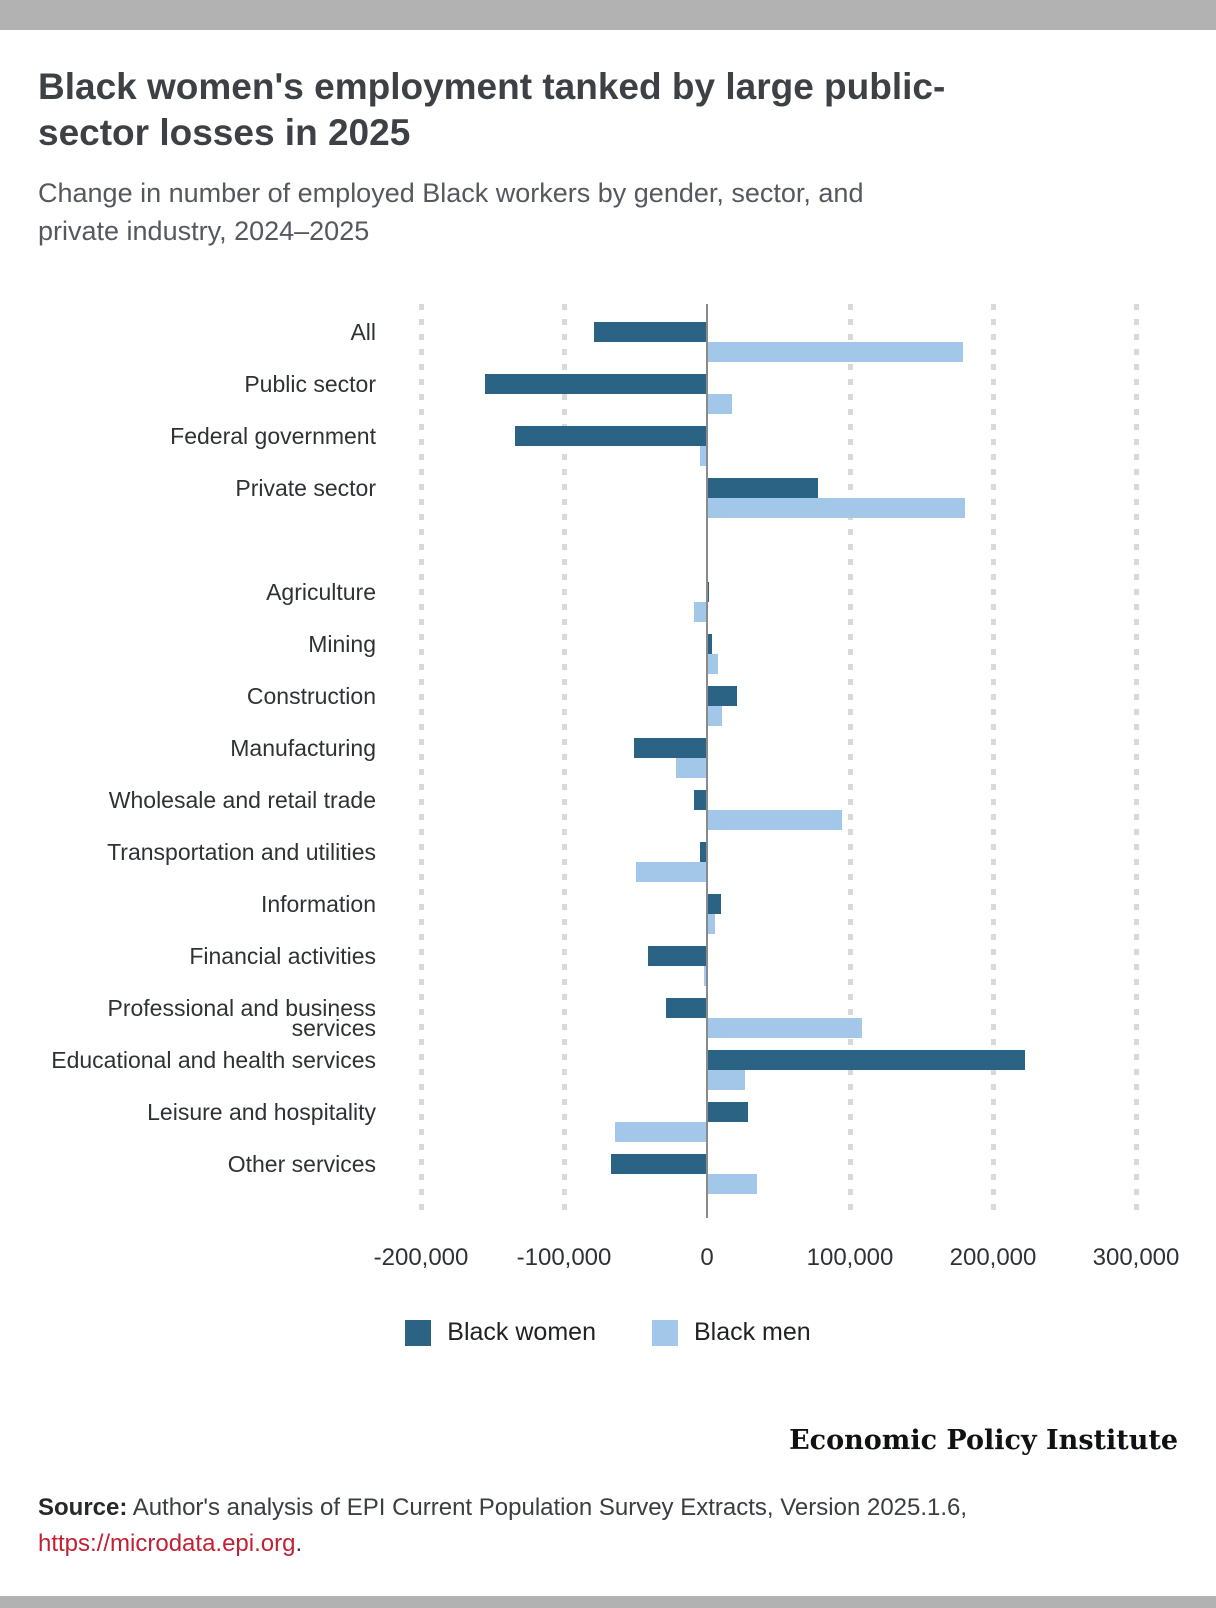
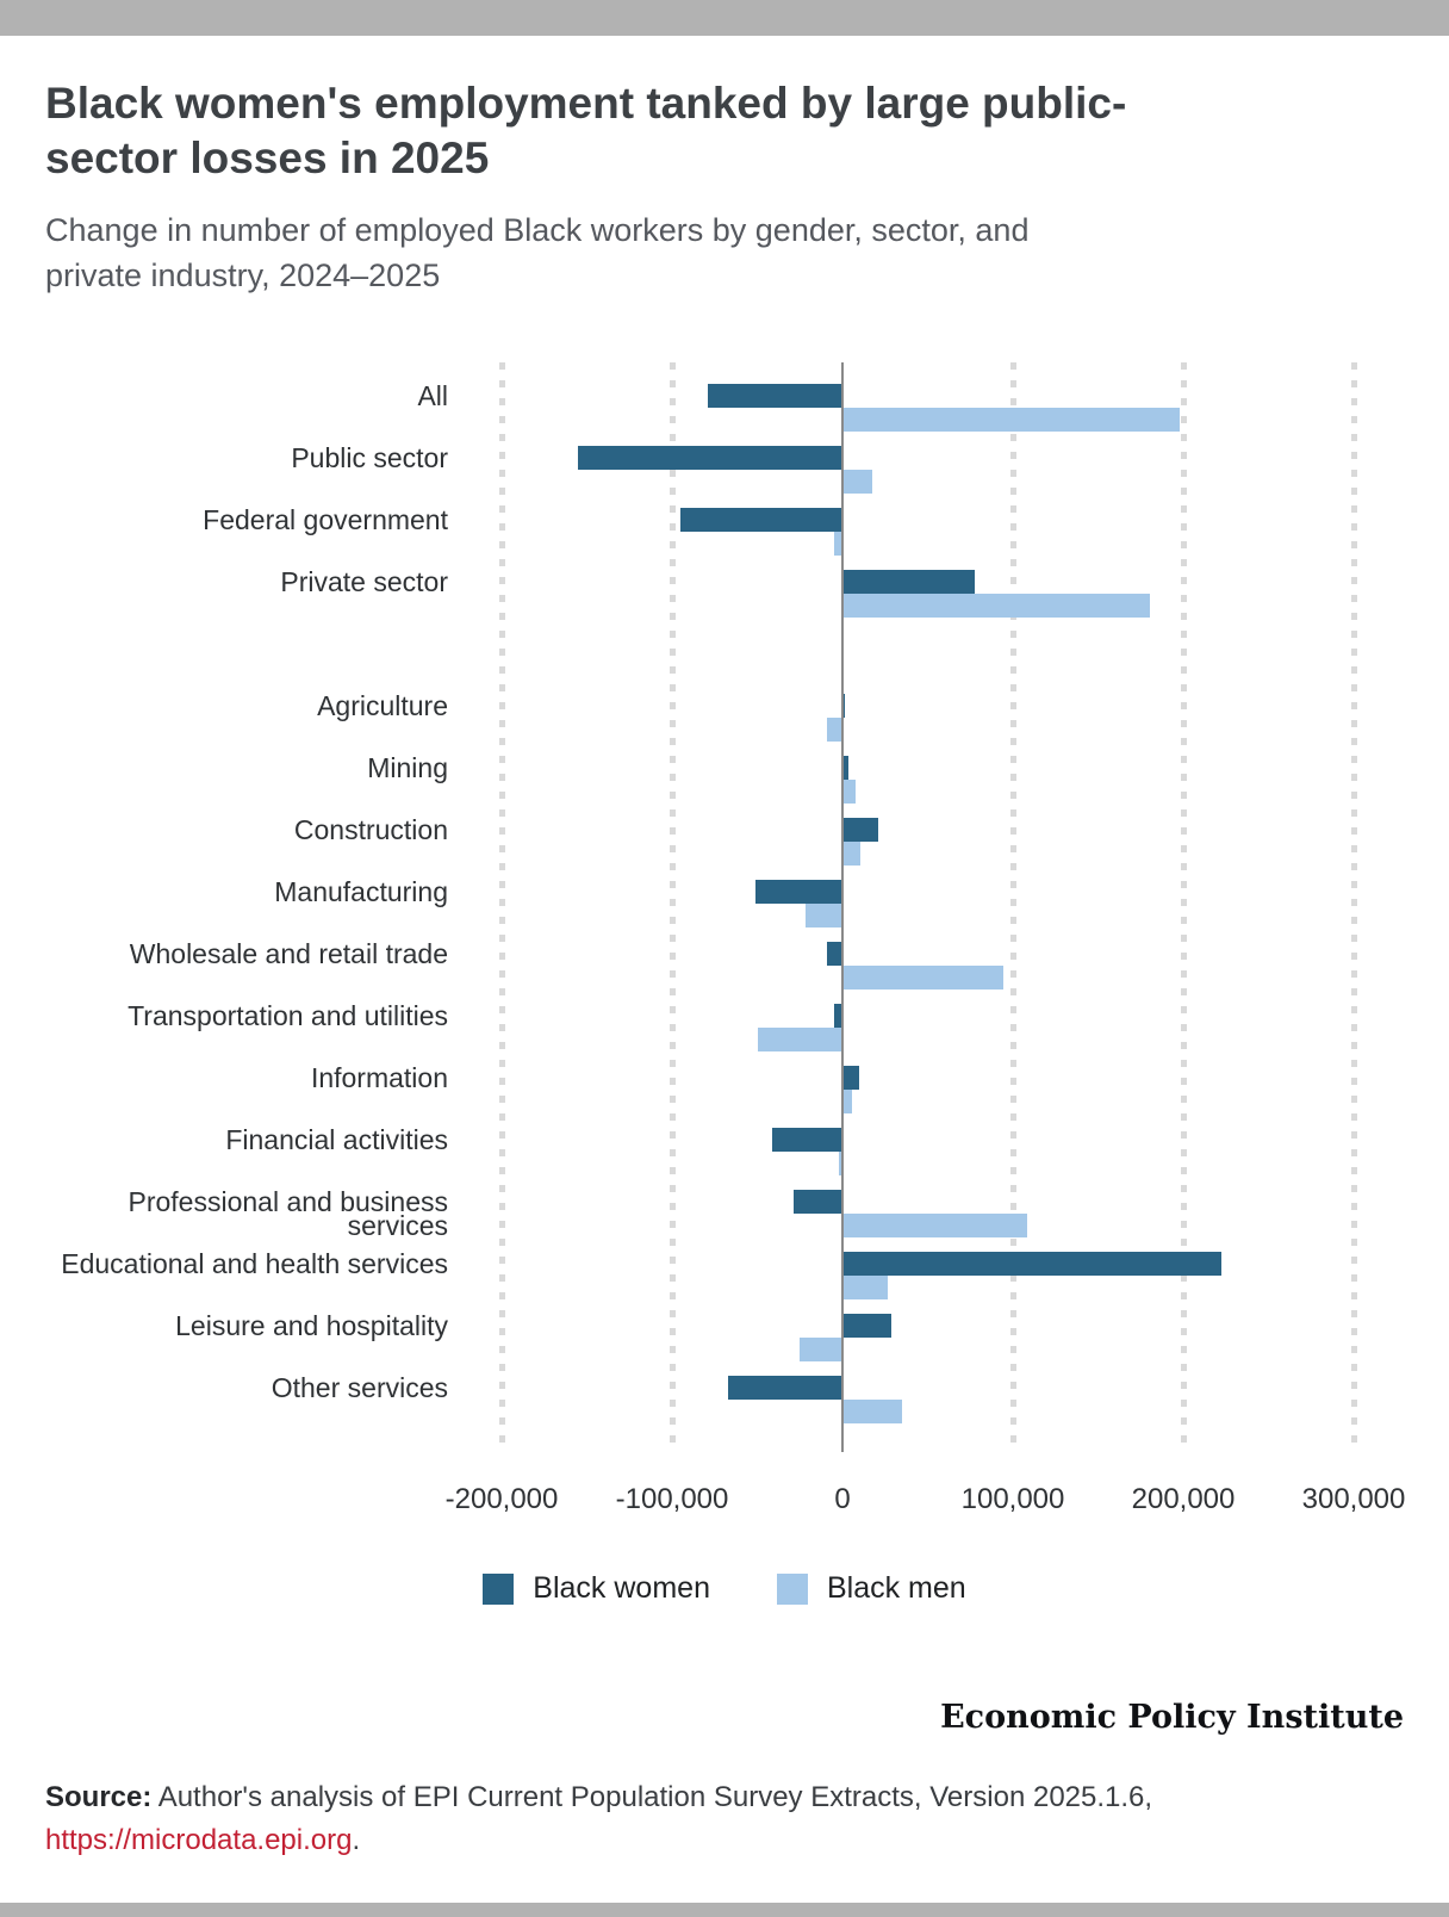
Black men/All: 178000 -> 197000
Black women/Federal government: -134000 -> -95000
Black men/Leisure and hospitality: -64000 -> -25000
